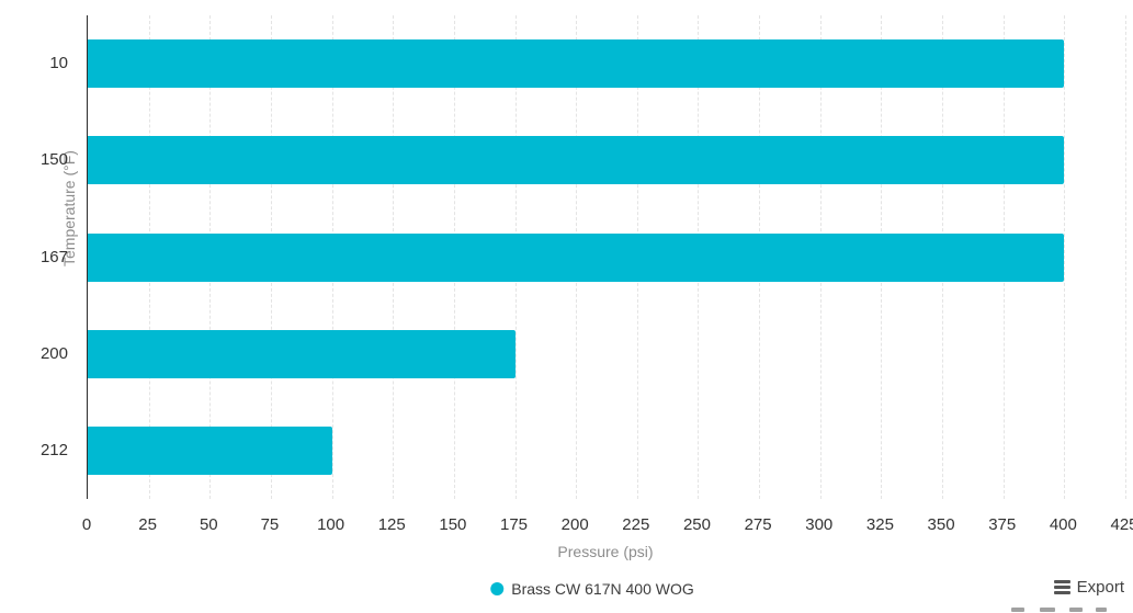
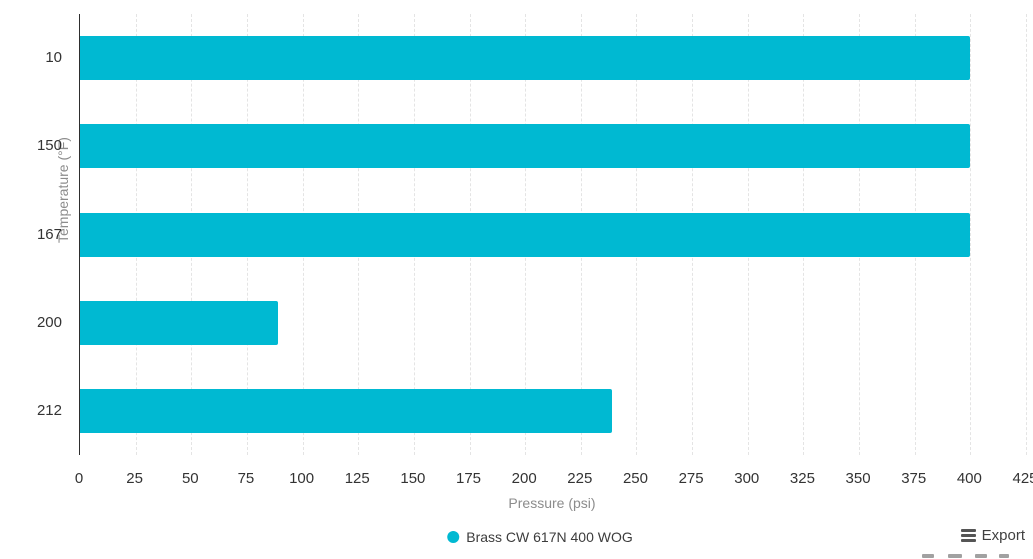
200: 175 -> 89
212: 100 -> 239
